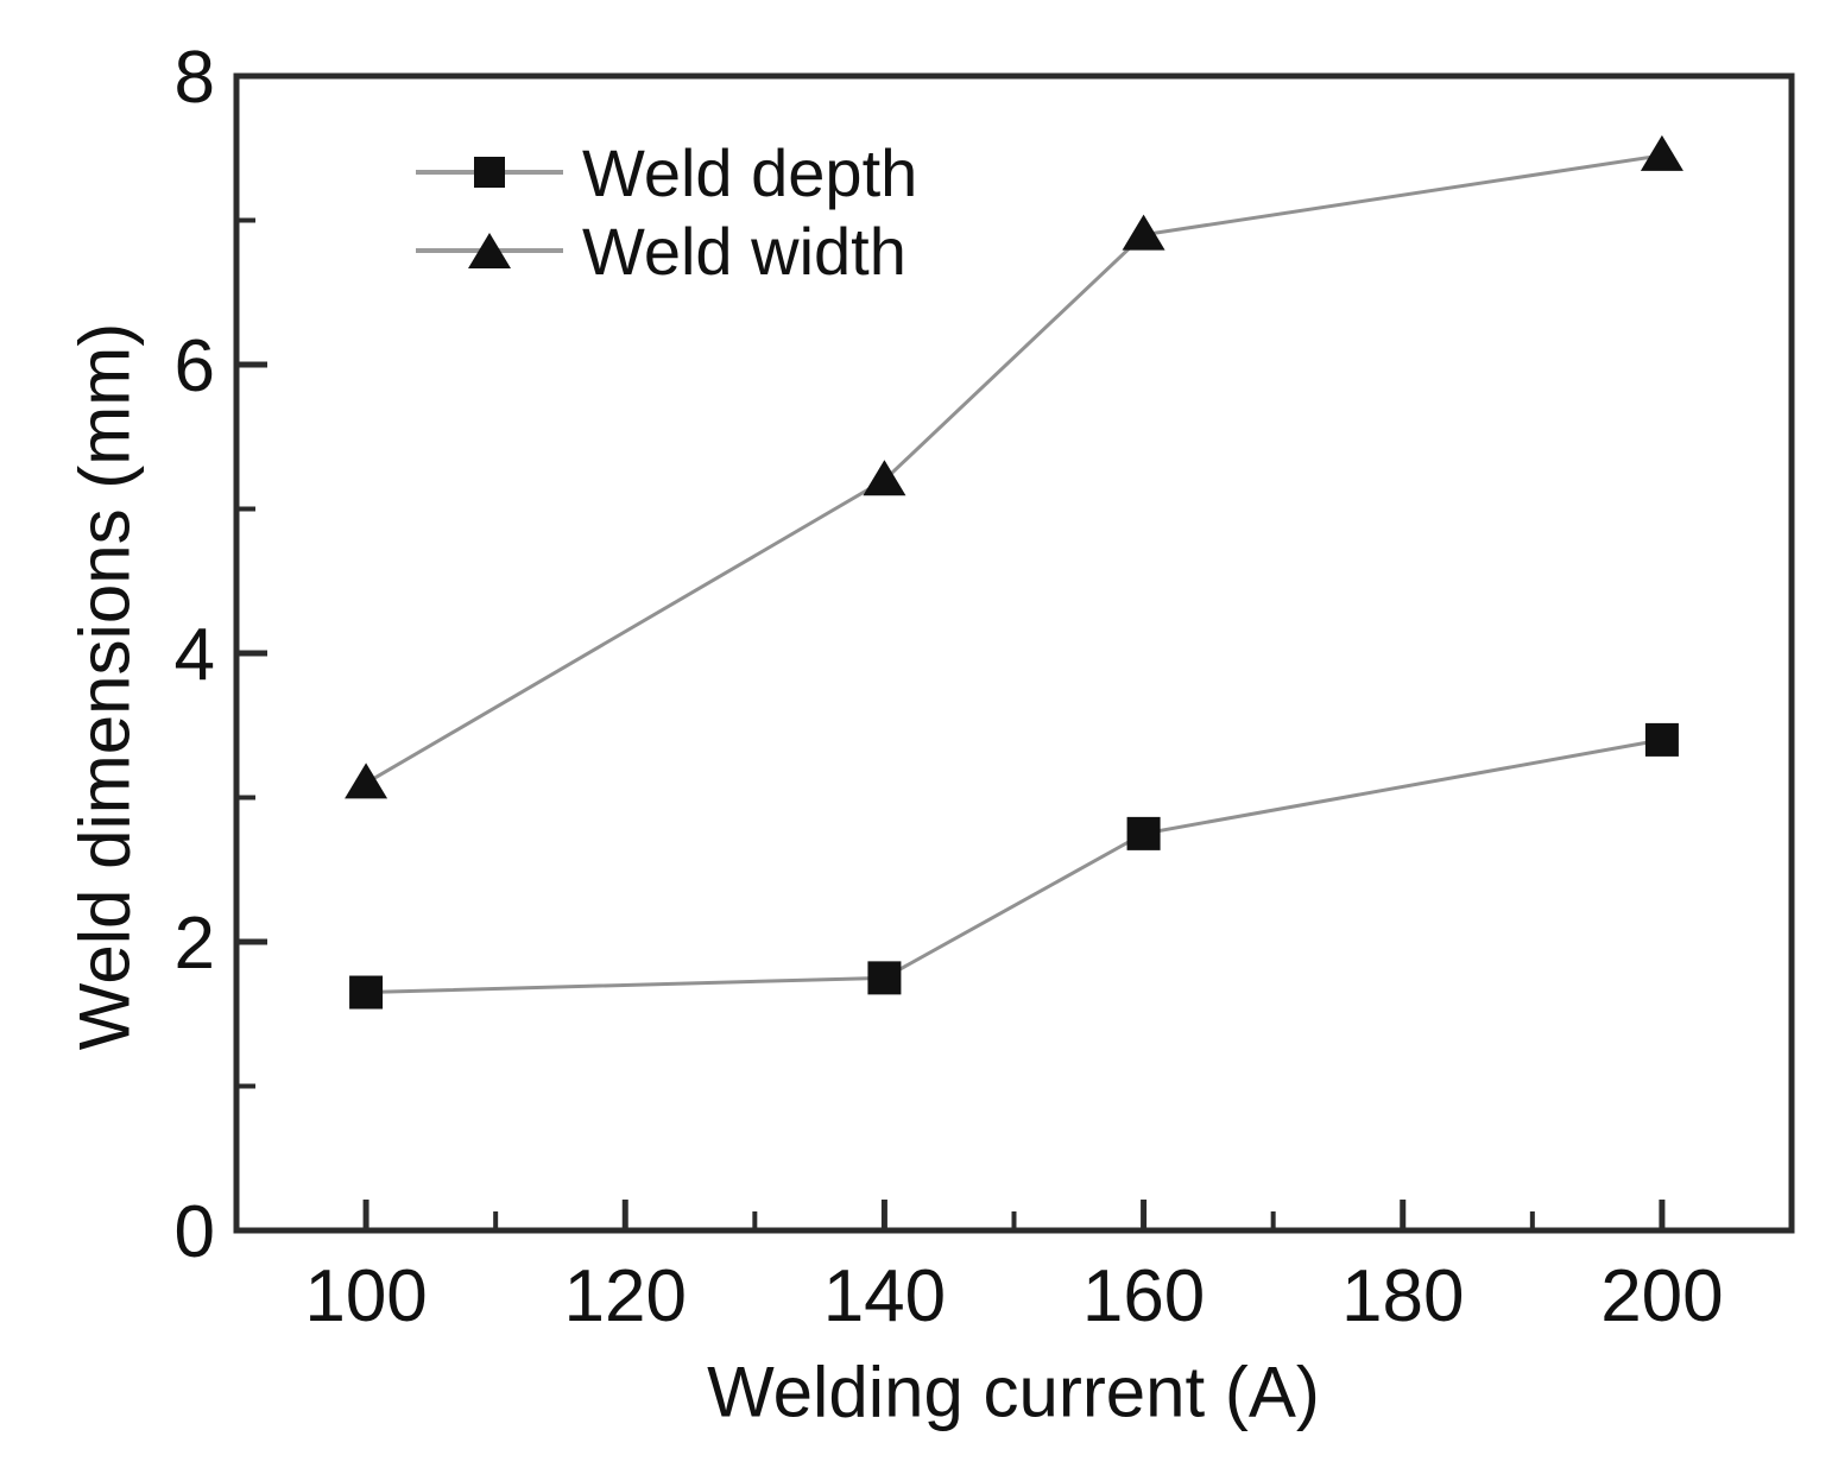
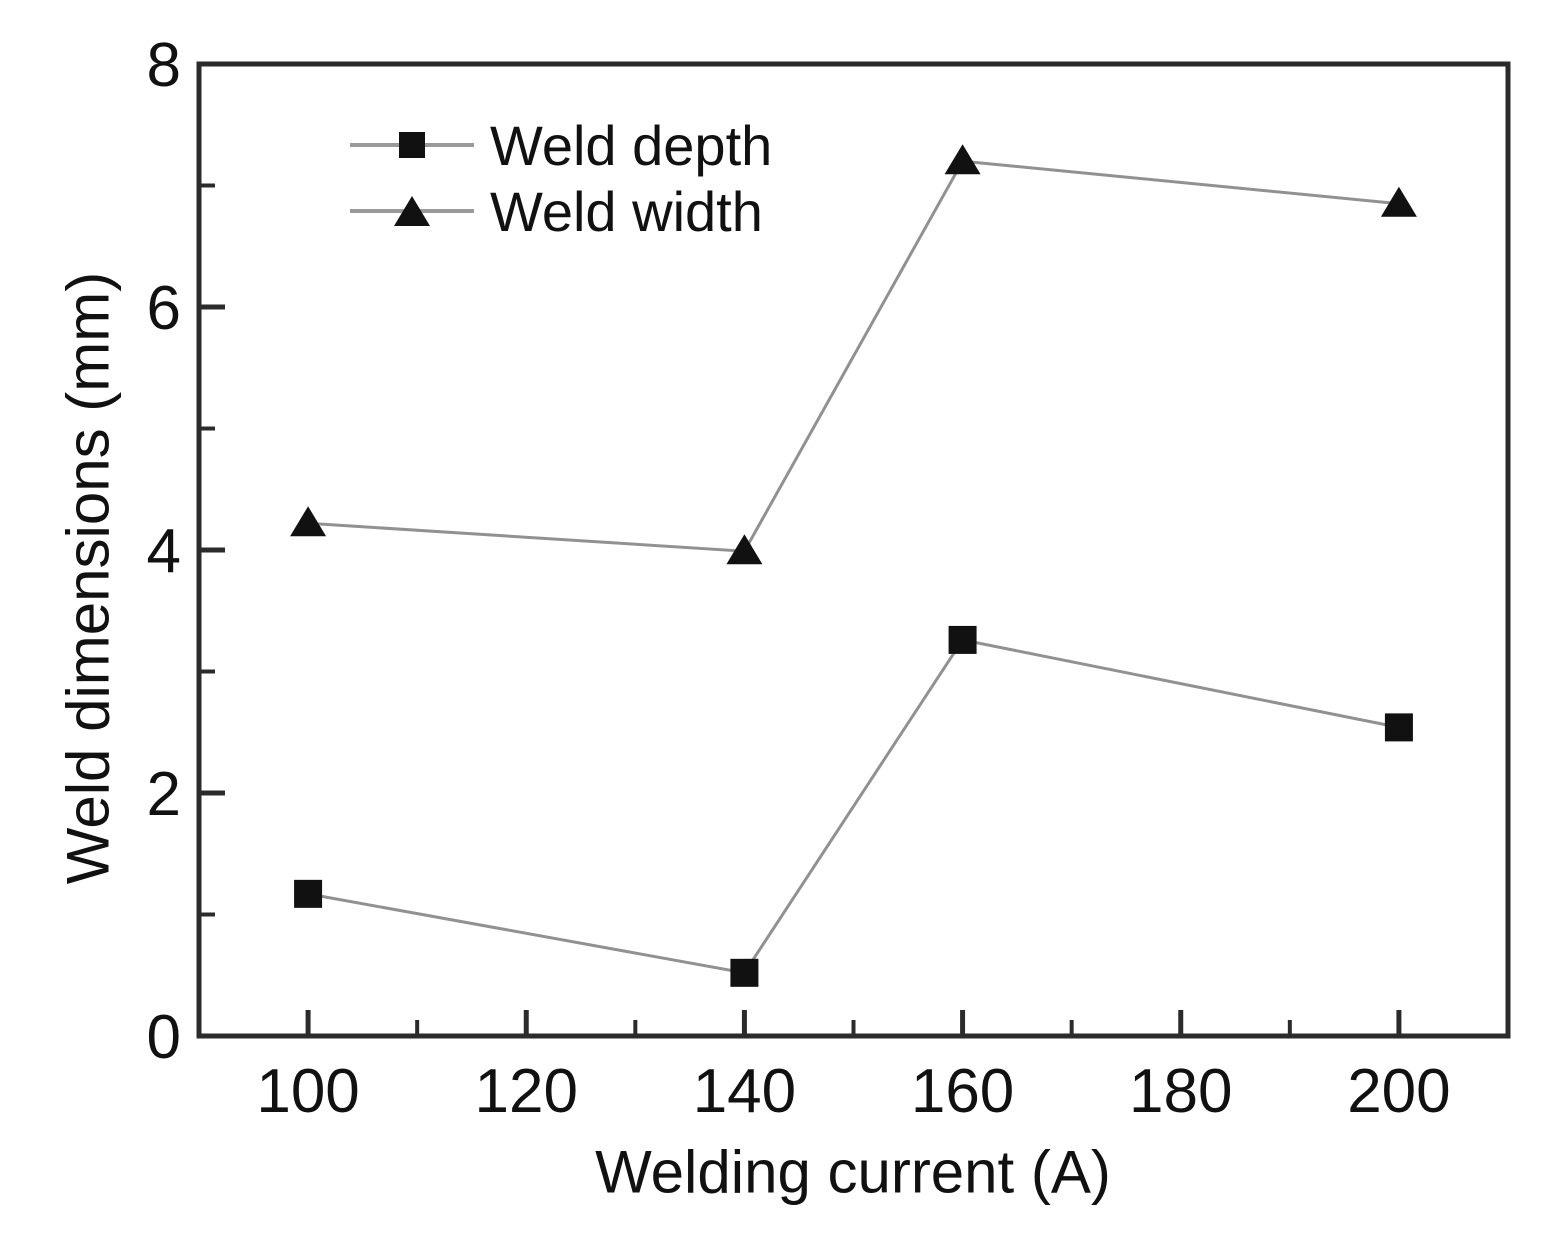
Weld depth/100: 1.65 -> 1.17
Weld width/100: 3.10 -> 4.22
Weld depth/140: 1.75 -> 0.52
Weld width/140: 5.20 -> 3.99
Weld depth/160: 2.75 -> 3.26
Weld width/160: 6.90 -> 7.20
Weld depth/200: 3.40 -> 2.54
Weld width/200: 7.45 -> 6.85
